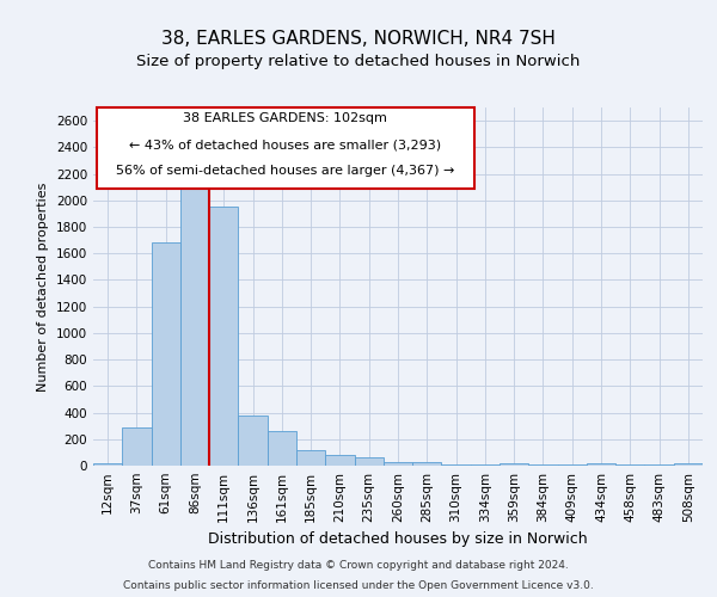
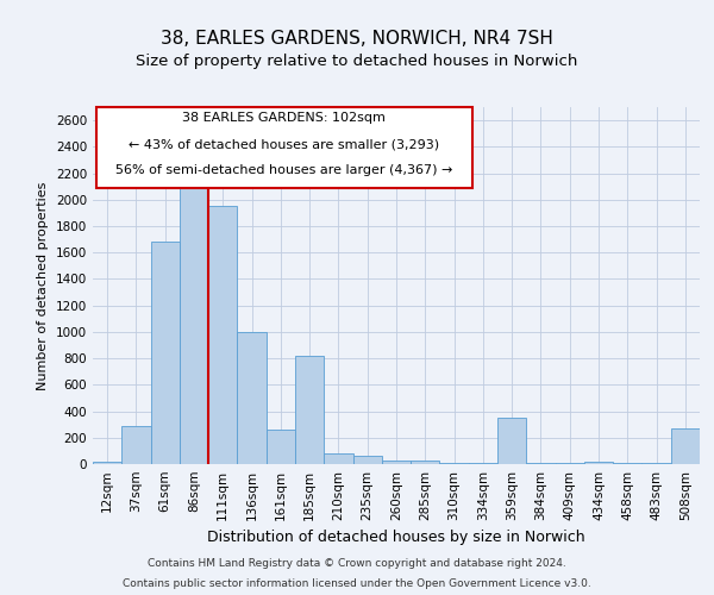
136sqm: 380 -> 1000
185sqm: 120 -> 820
359sqm: 20 -> 350
508sqm: 20 -> 270
